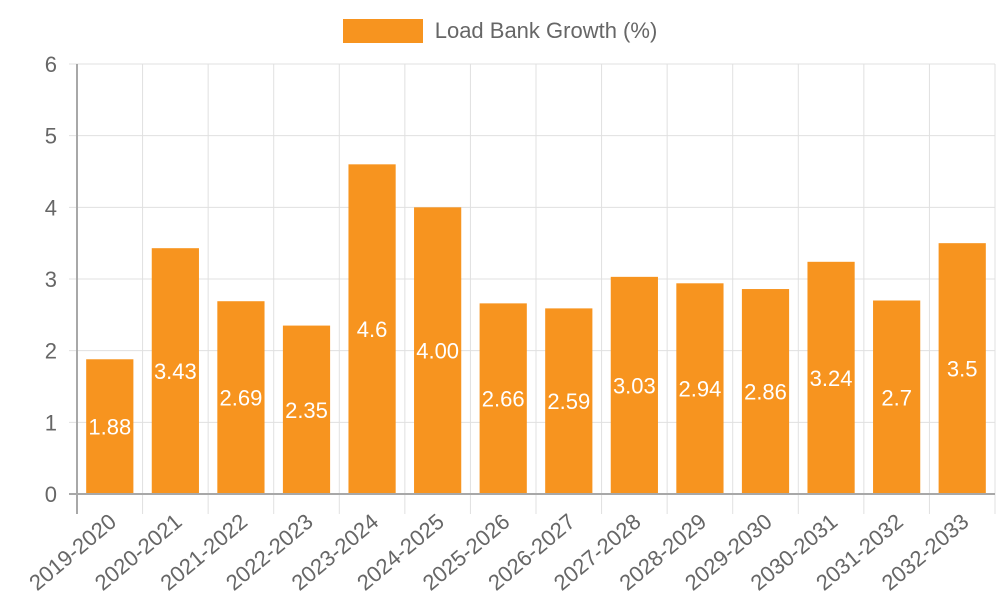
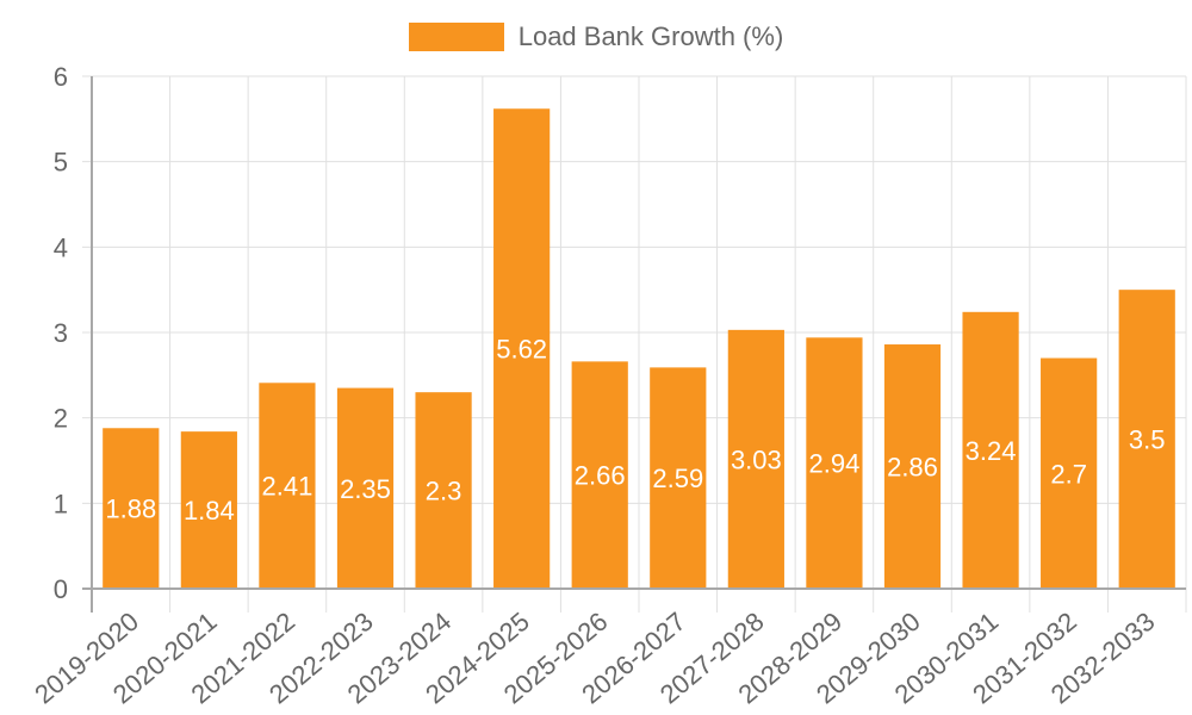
2020-2021: 3.43 -> 1.84
2021-2022: 2.69 -> 2.41
2023-2024: 4.6 -> 2.3
2024-2025: 4.00 -> 5.62
